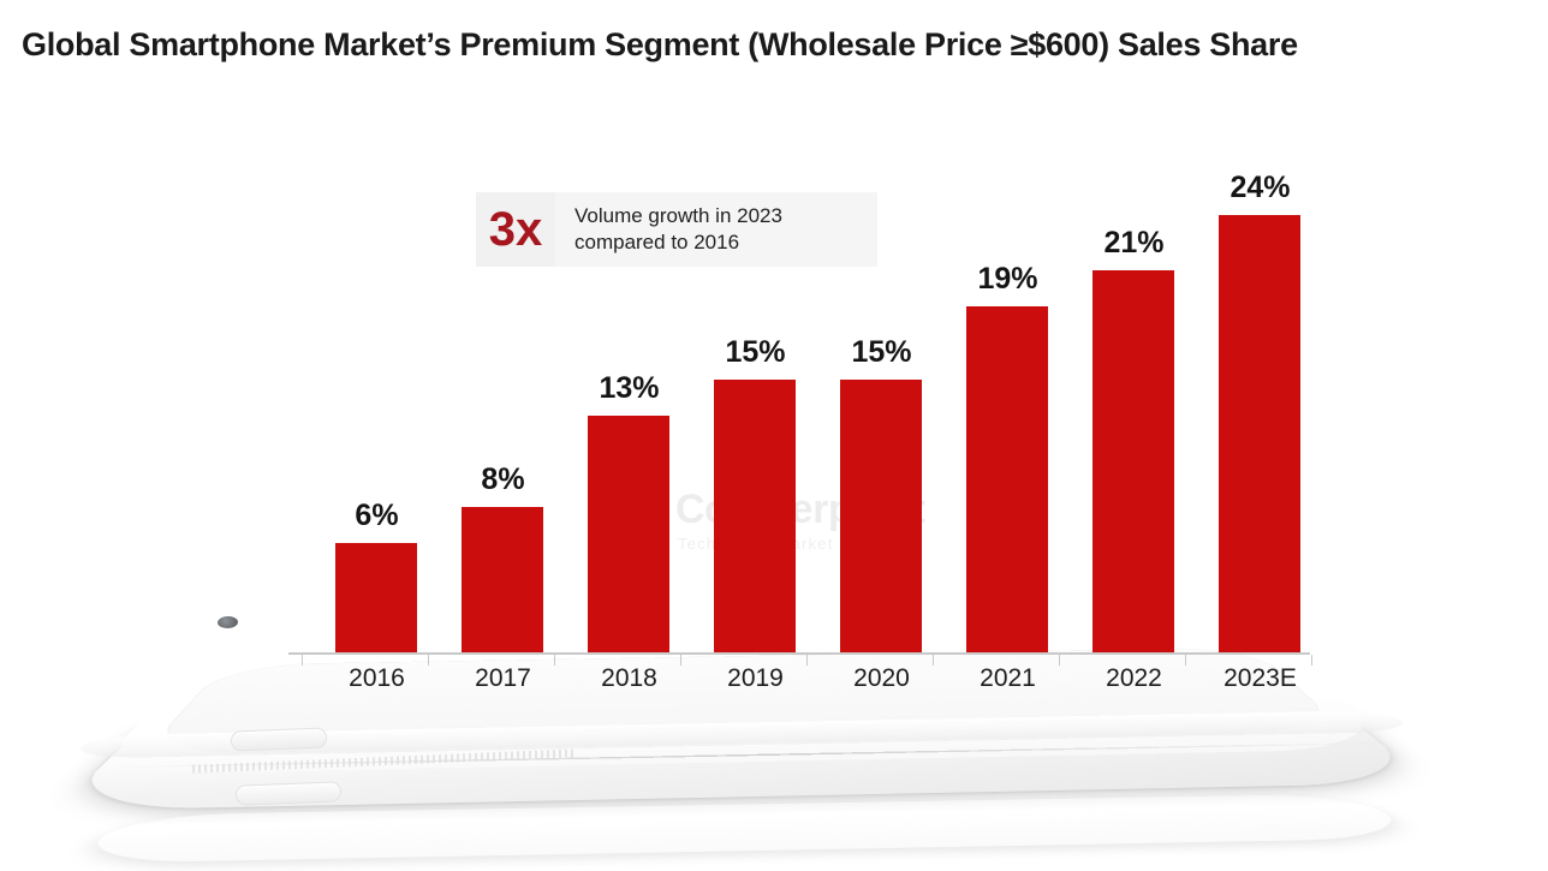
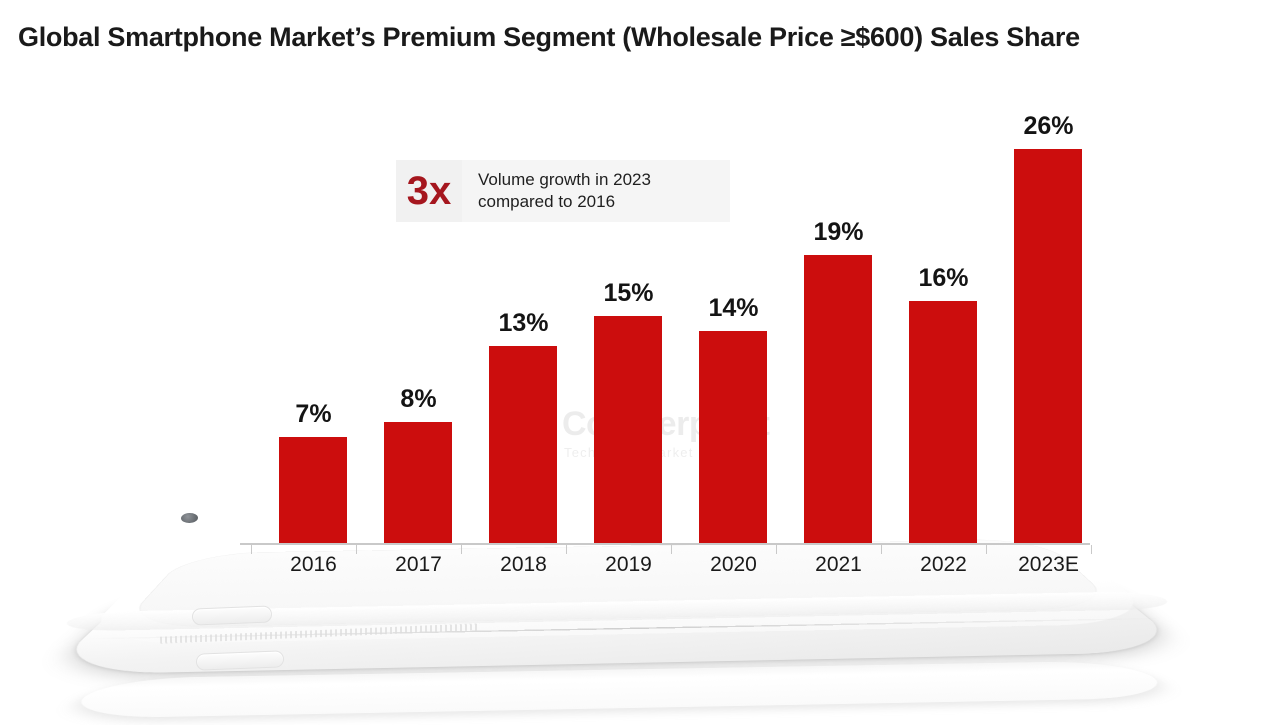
2016: 6% -> 7%
2020: 15% -> 14%
2022: 21% -> 16%
2023E: 24% -> 26%
